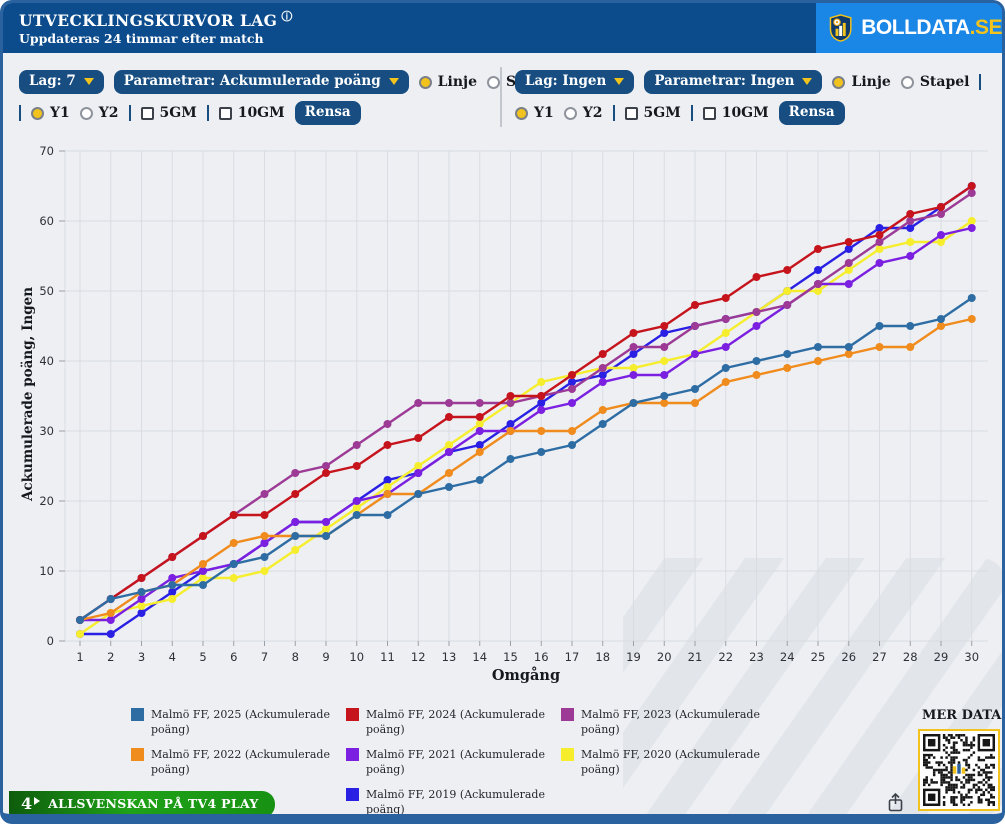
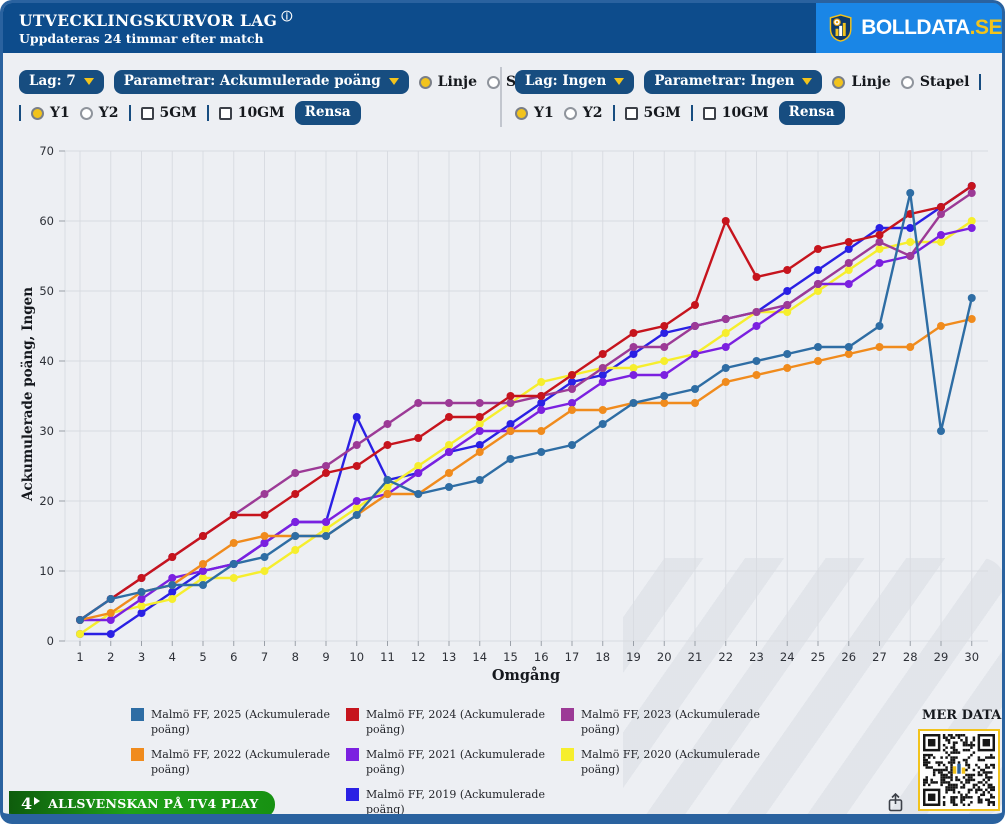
Malmö FF, 2019 (Ackumulerade poäng)/10: 20 -> 32
Malmö FF, 2025 (Ackumulerade poäng)/11: 18 -> 23
Malmö FF, 2022 (Ackumulerade poäng)/17: 30 -> 33
Malmö FF, 2024 (Ackumulerade poäng)/22: 49 -> 60
Malmö FF, 2020 (Ackumulerade poäng)/24: 50 -> 47
Malmö FF, 2025 (Ackumulerade poäng)/28: 45 -> 64
Malmö FF, 2023 (Ackumulerade poäng)/28: 60 -> 55
Malmö FF, 2025 (Ackumulerade poäng)/29: 46 -> 30
